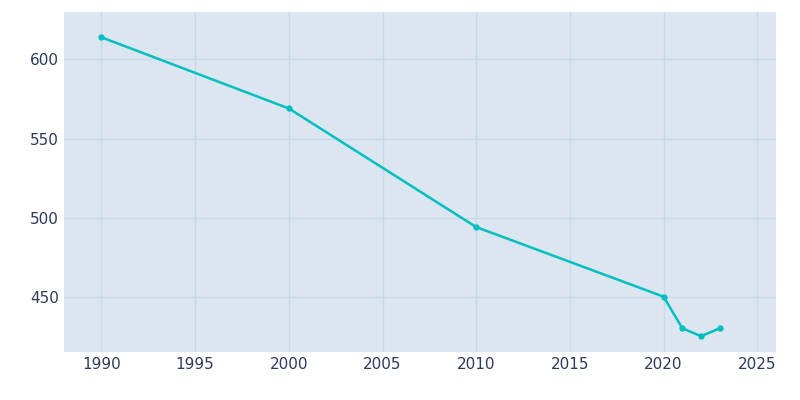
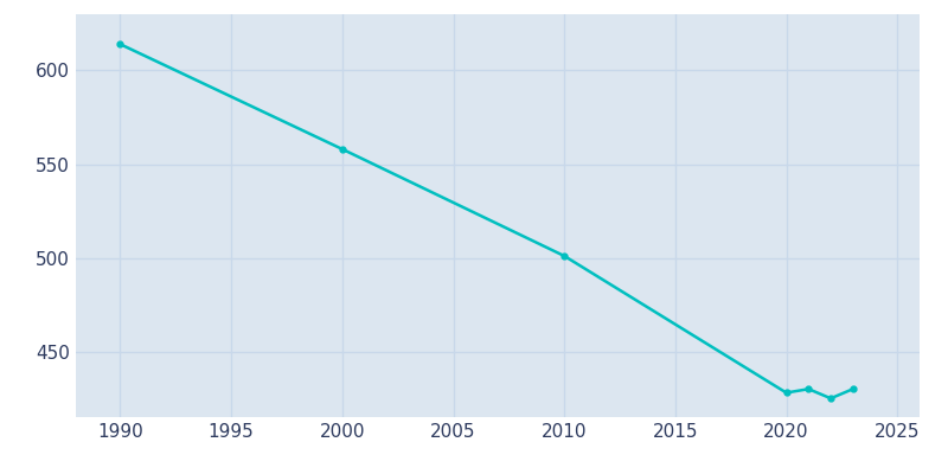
2000: 569 -> 558
2010: 494 -> 501
2020: 450 -> 428
